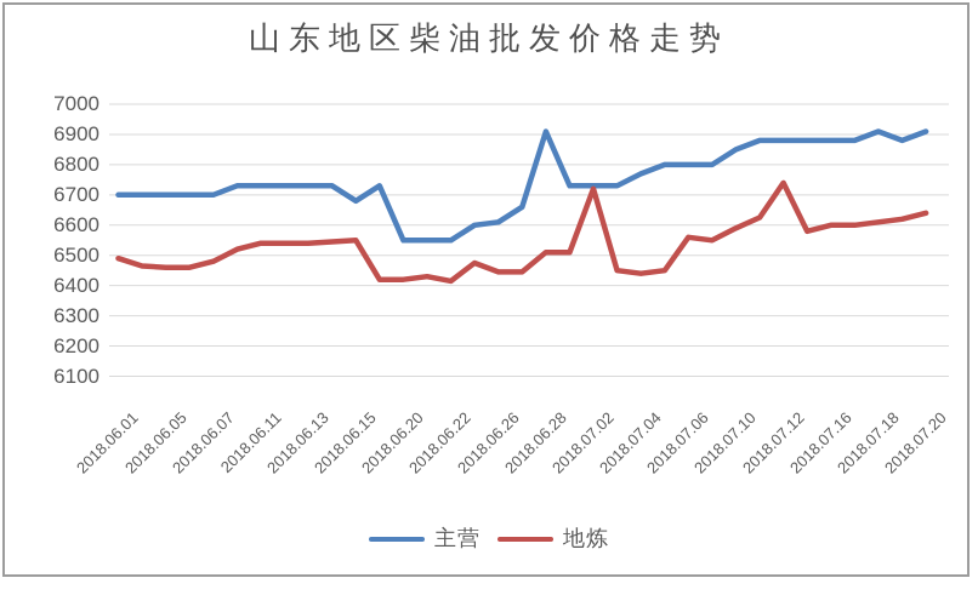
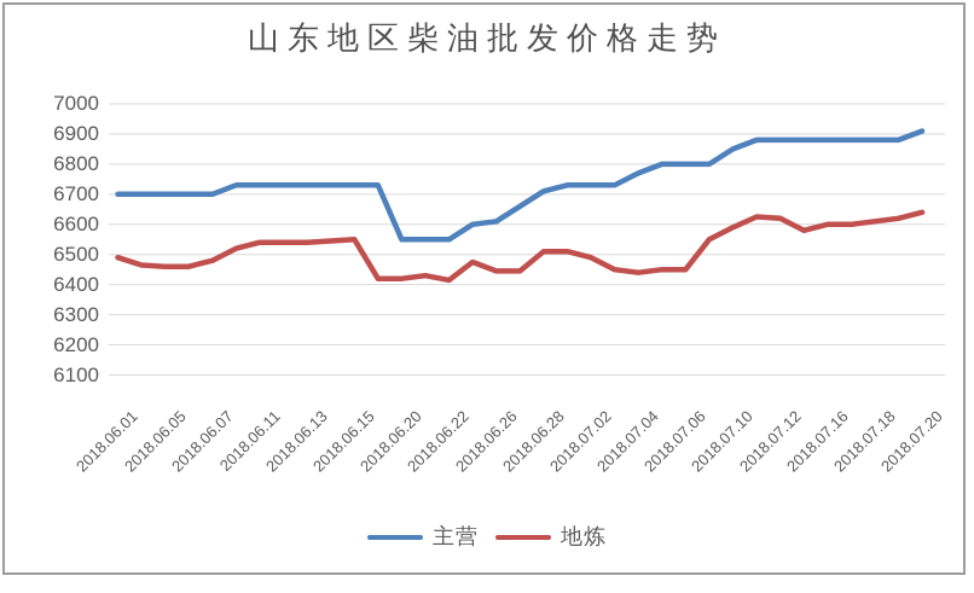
主营/2018.06.15: 6680 -> 6730
主营/2018.06.28: 6910 -> 6710
地炼/2018.07.02: 6720 -> 6490
地炼/2018.07.06: 6560 -> 6450
地炼/2018.07.12: 6740 -> 6620
主营/2018.07.18: 6910 -> 6880
